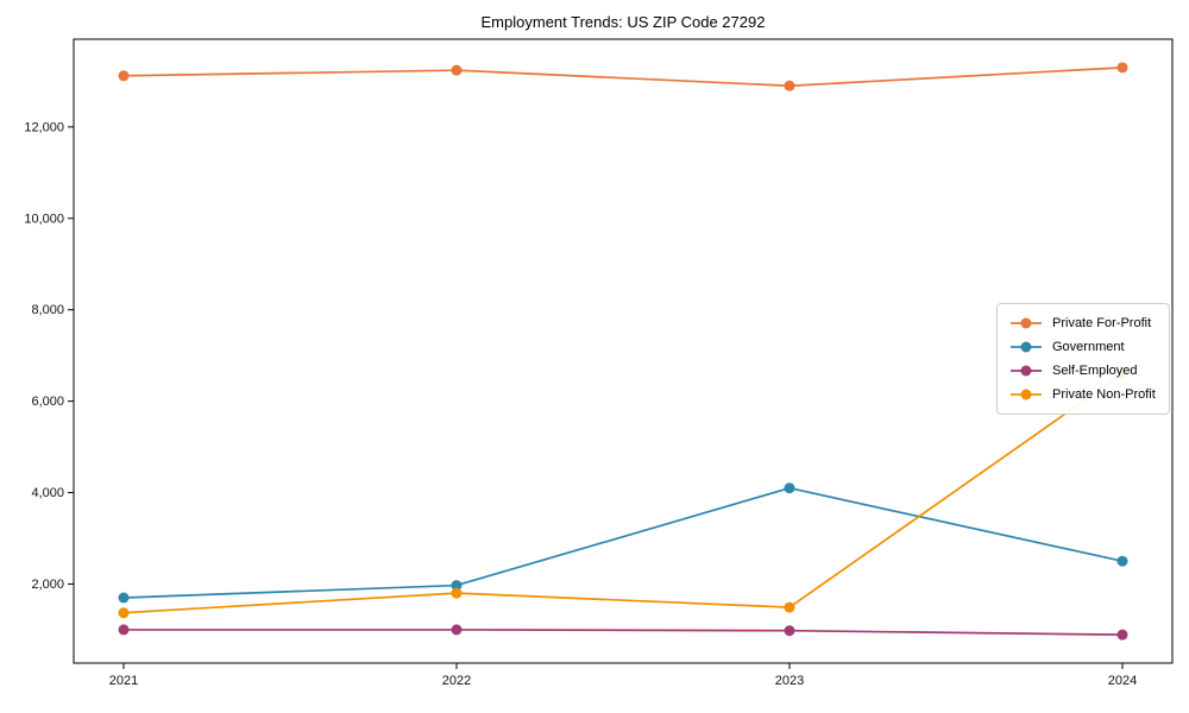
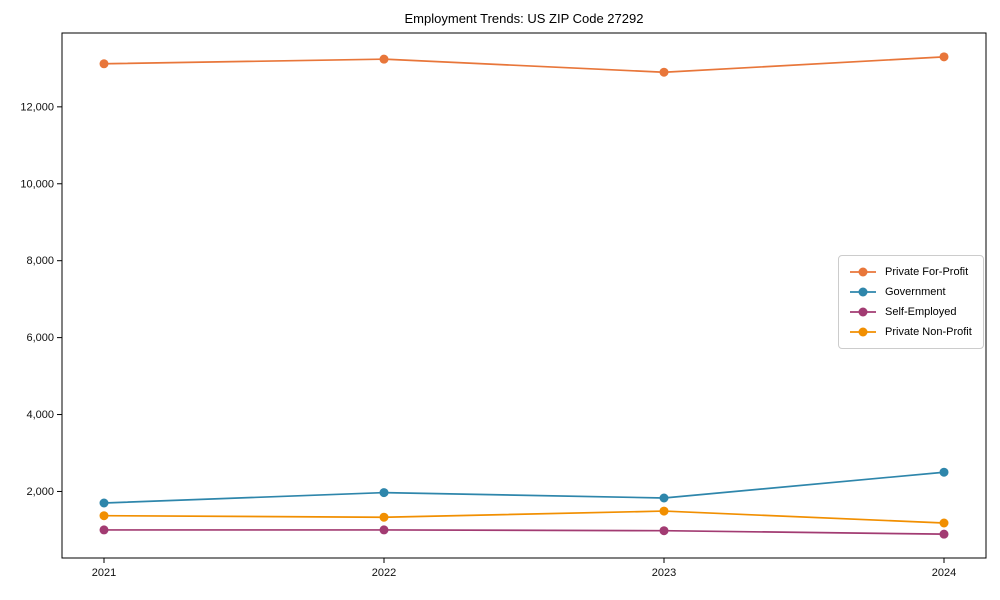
Private Non-Profit/2022: 1800 -> 1300
Government/2023: 4100 -> 1800
Private Non-Profit/2024: 6600 -> 1200
